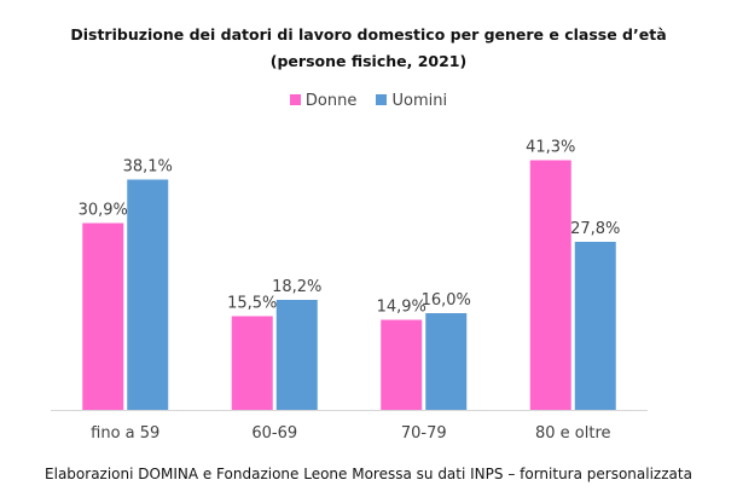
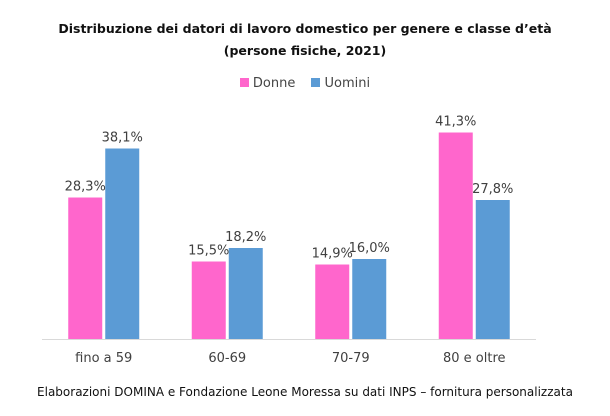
Donne/fino a 59: 30,9% -> 28,3%
